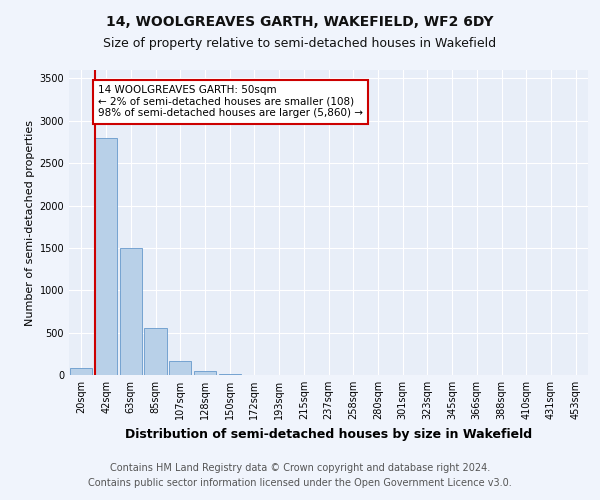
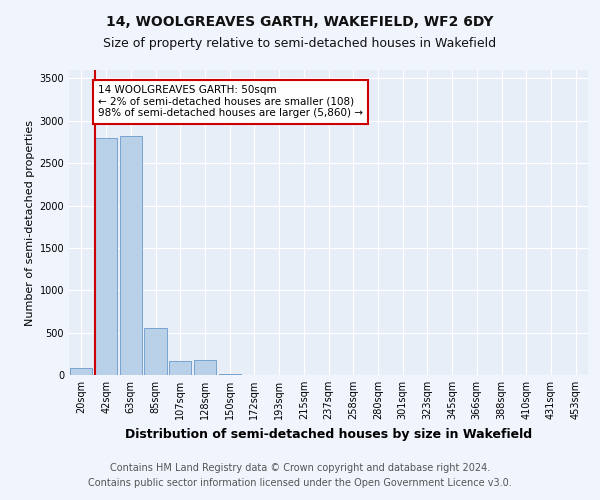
63sqm: 1500 -> 2820
128sqm: 50 -> 180
